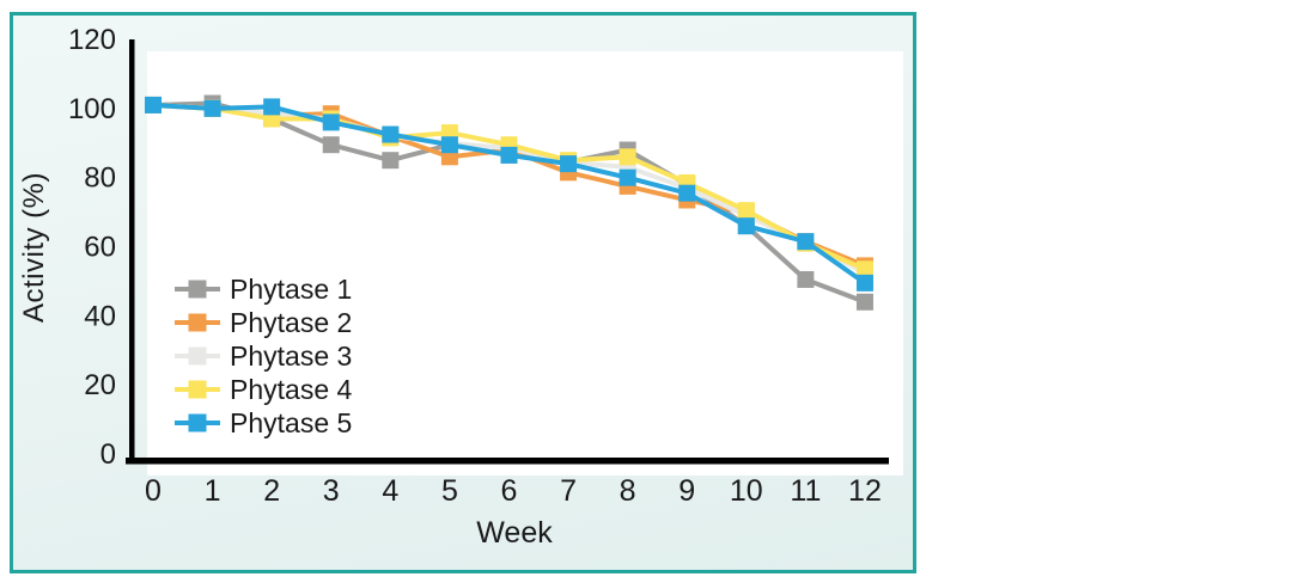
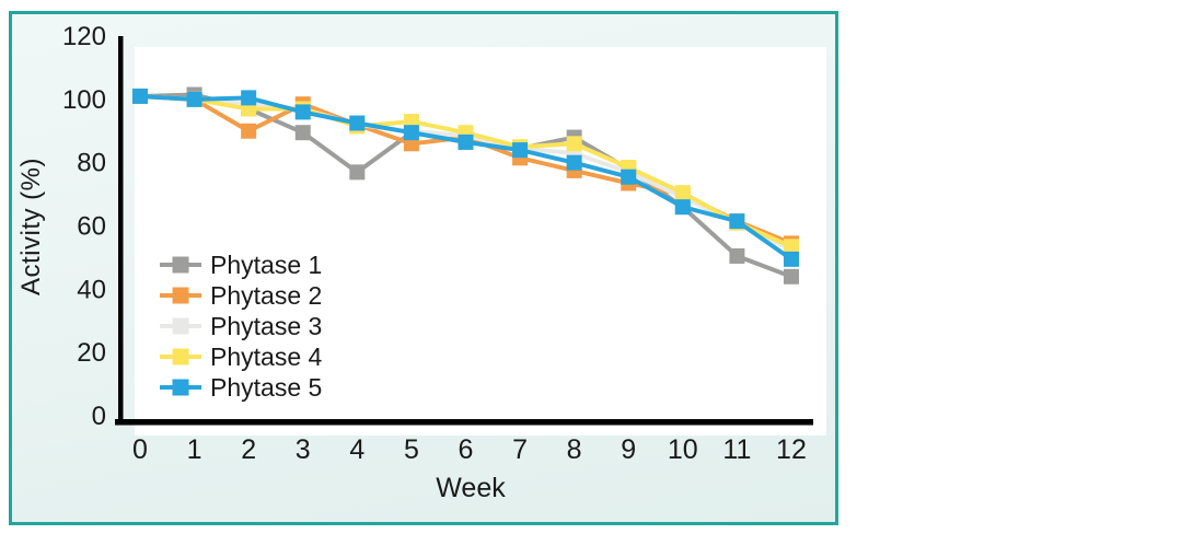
Phytase 2/2: 98 -> 90
Phytase 1/4: 85 -> 77
